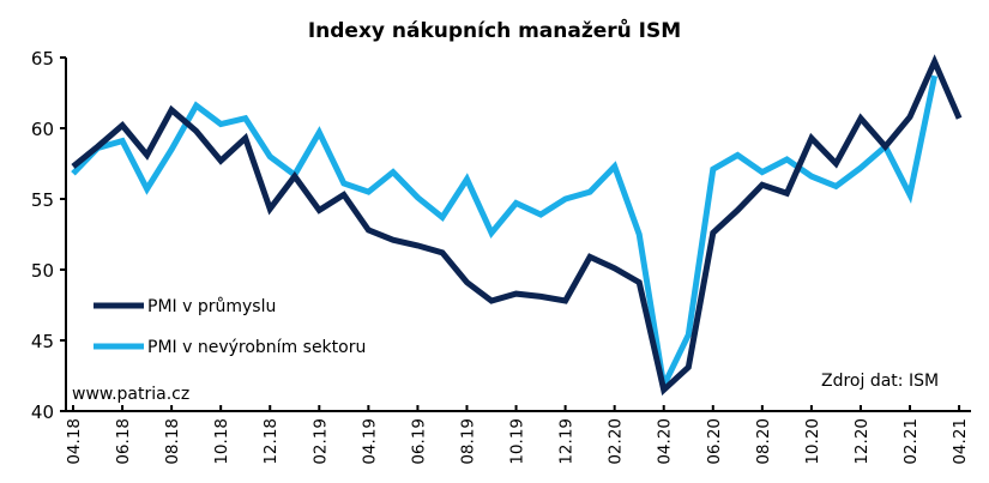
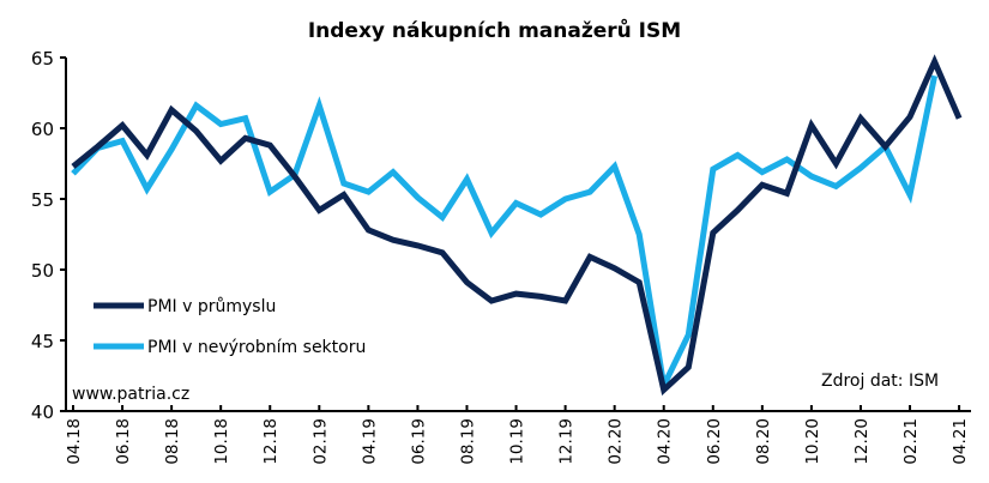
PMI v průmyslu/12.18: 54.3 -> 58.8
PMI v nevýrobním sektoru/12.18: 58.0 -> 55.5
PMI v nevýrobním sektoru/02.19: 59.7 -> 61.6
PMI v průmyslu/10.20: 59.3 -> 60.2
